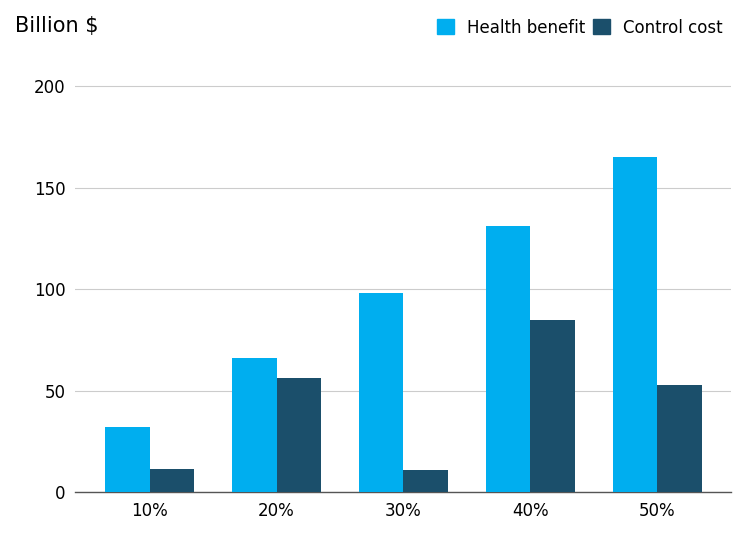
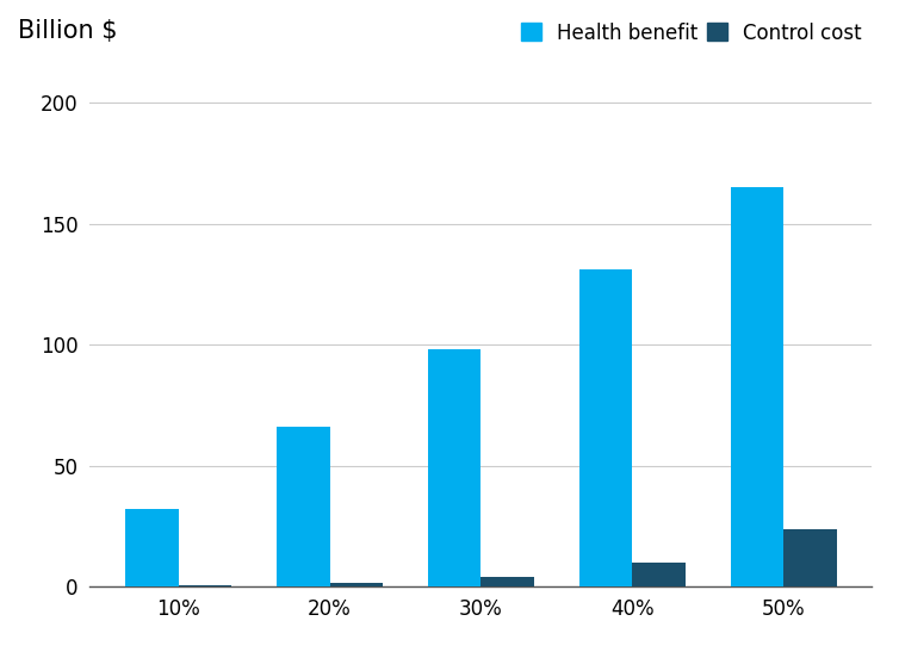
Control cost/10%: 11.5 -> 0.5
Control cost/20%: 56.5 -> 1.5
Control cost/30%: 11.0 -> 4.0
Control cost/40%: 85.0 -> 10.0
Control cost/50%: 53.0 -> 24.0
